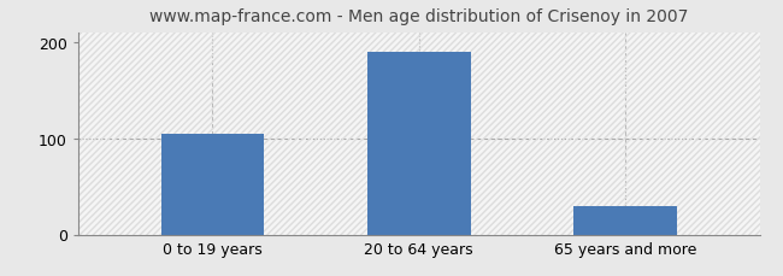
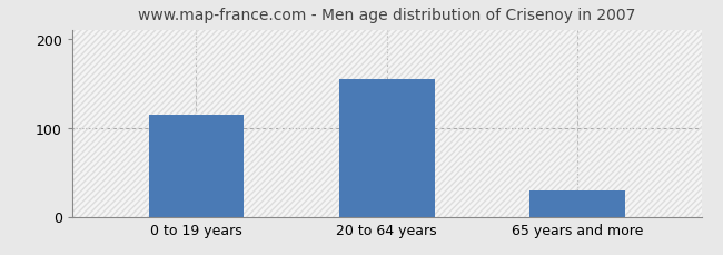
0 to 19 years: 105 -> 114
20 to 64 years: 190 -> 154
